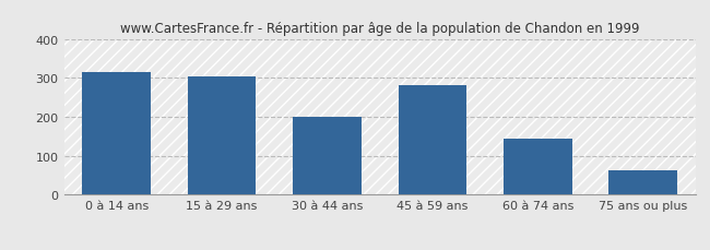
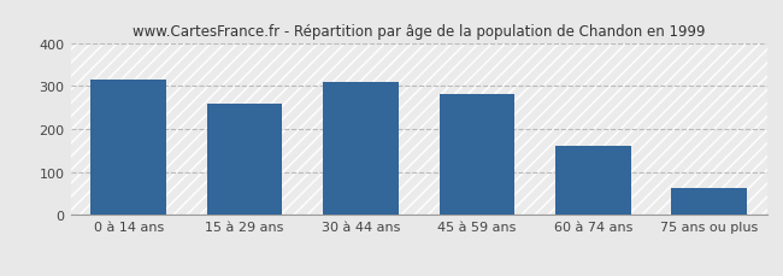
15 à 29 ans: 305 -> 260
30 à 44 ans: 200 -> 310
60 à 74 ans: 145 -> 160
